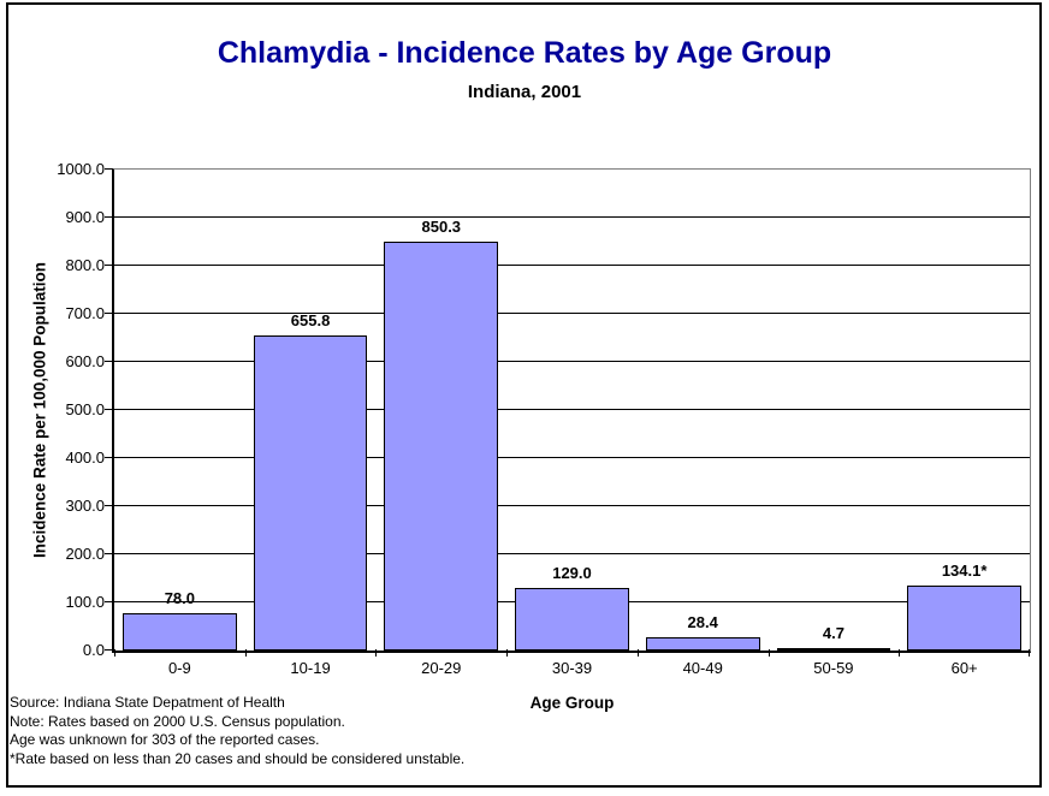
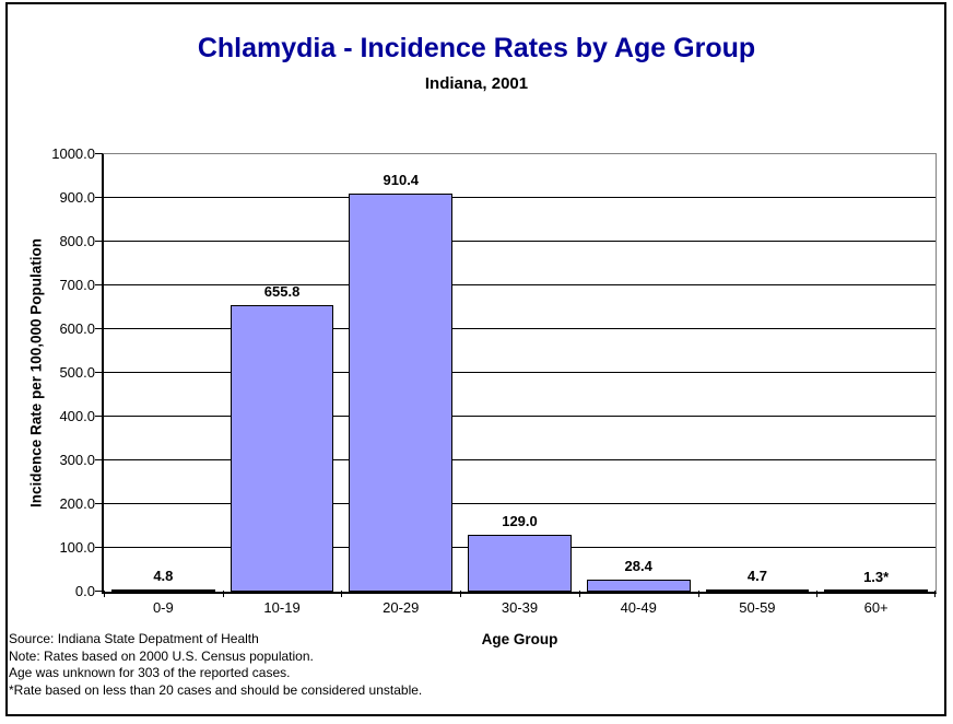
0-9: 78.0 -> 4.8
20-29: 850.3 -> 910.4
60+: 134.1 -> 1.3
